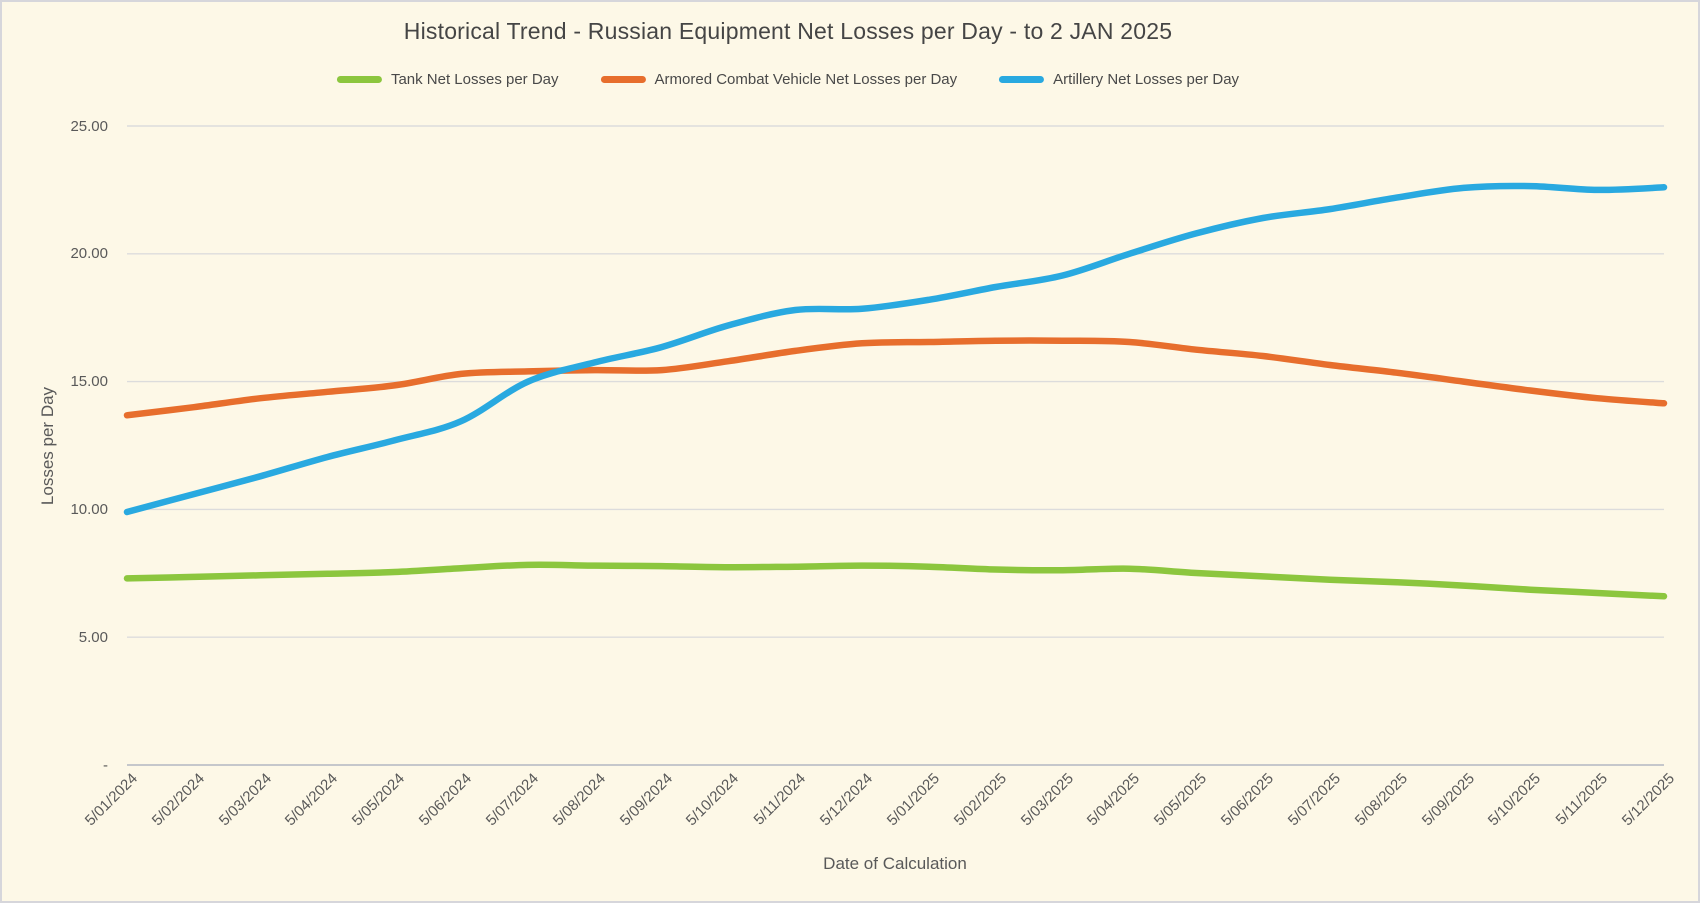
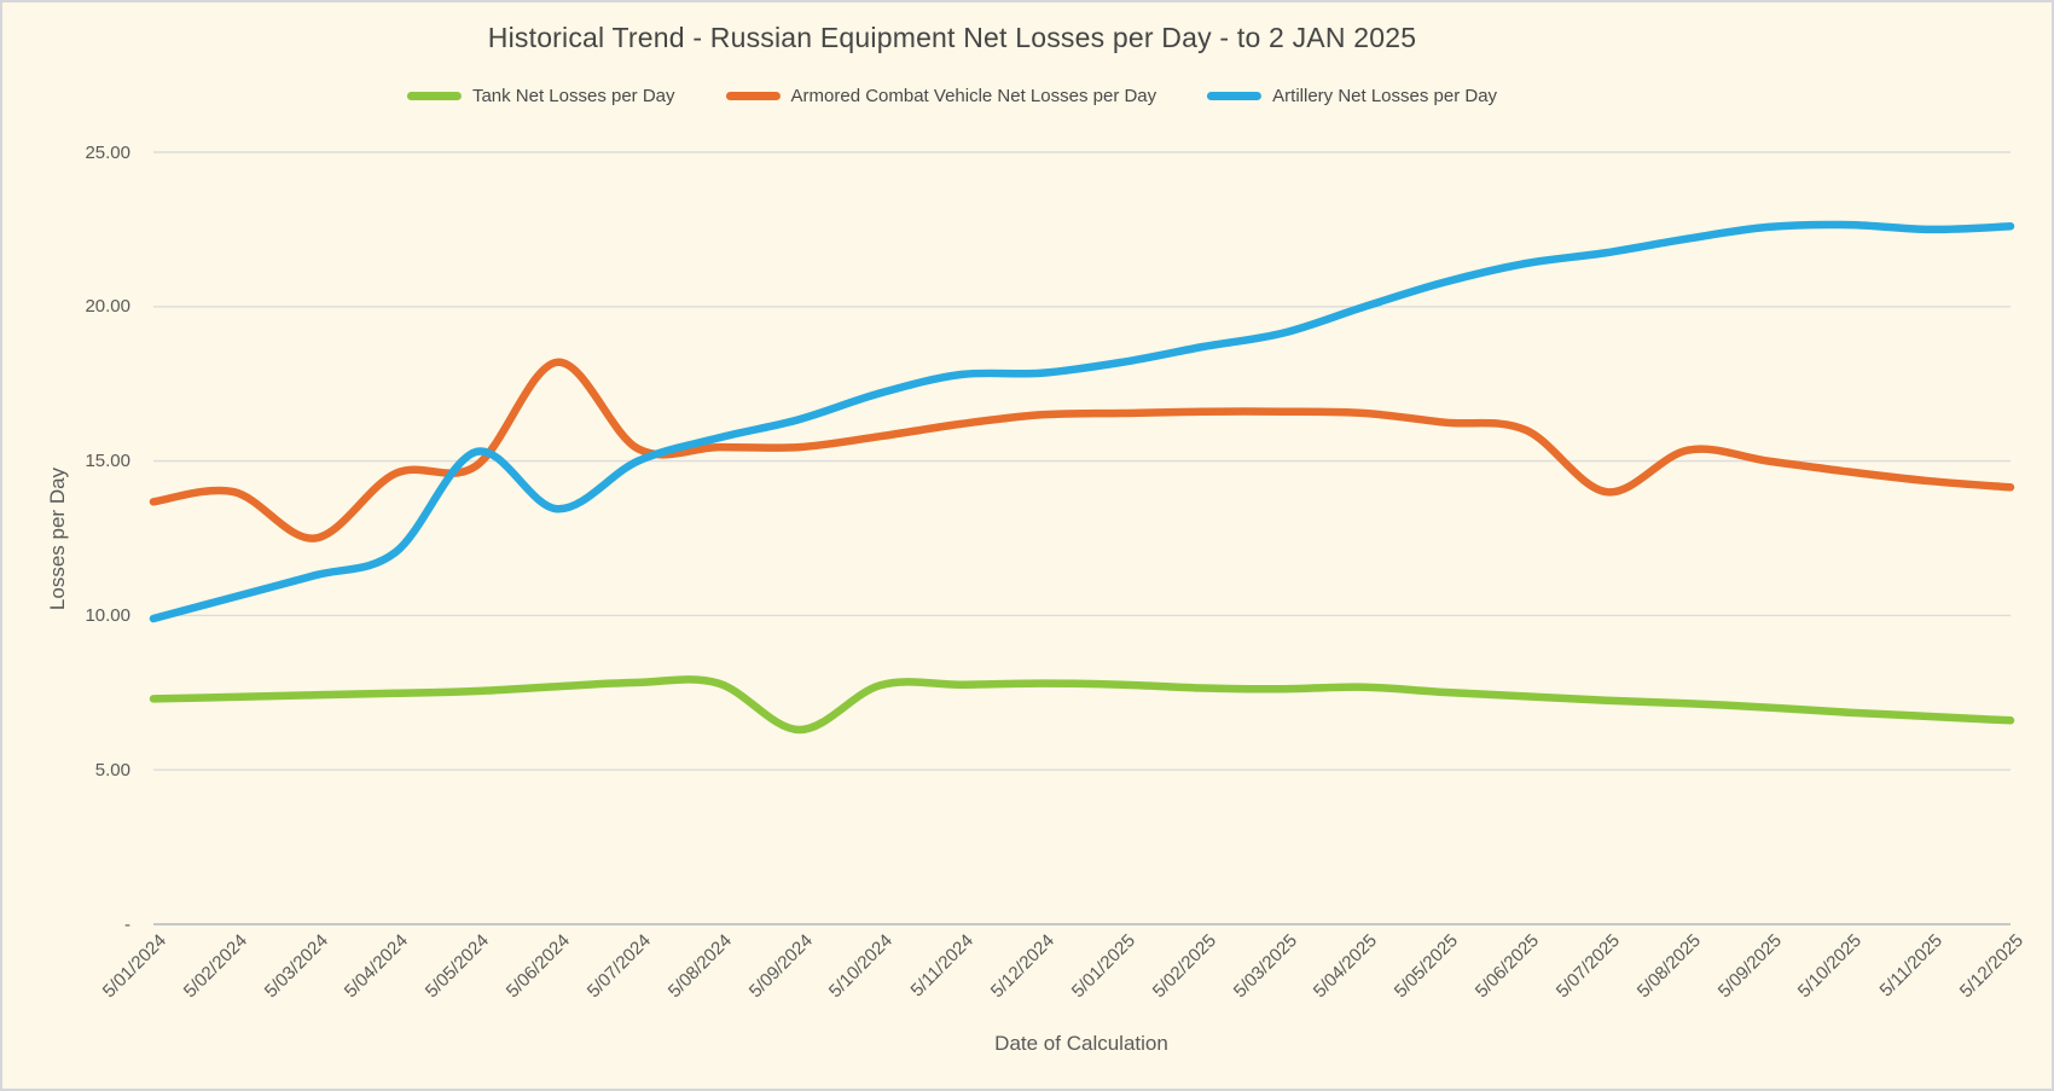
Armored Combat Vehicle Net Losses per Day/5/03/2024: 14.3 -> 12.5
Artillery Net Losses per Day/5/05/2024: 12.7 -> 15.3
Armored Combat Vehicle Net Losses per Day/5/06/2024: 15.3 -> 18.2
Tank Net Losses per Day/5/09/2024: 7.8 -> 6.3
Armored Combat Vehicle Net Losses per Day/5/07/2025: 15.7 -> 14.0
